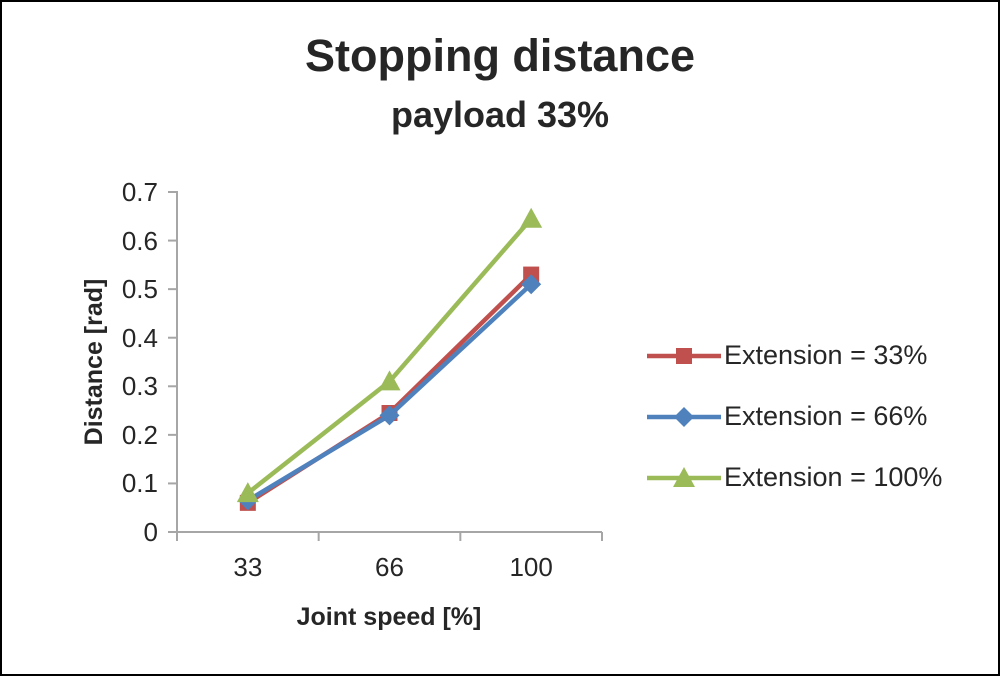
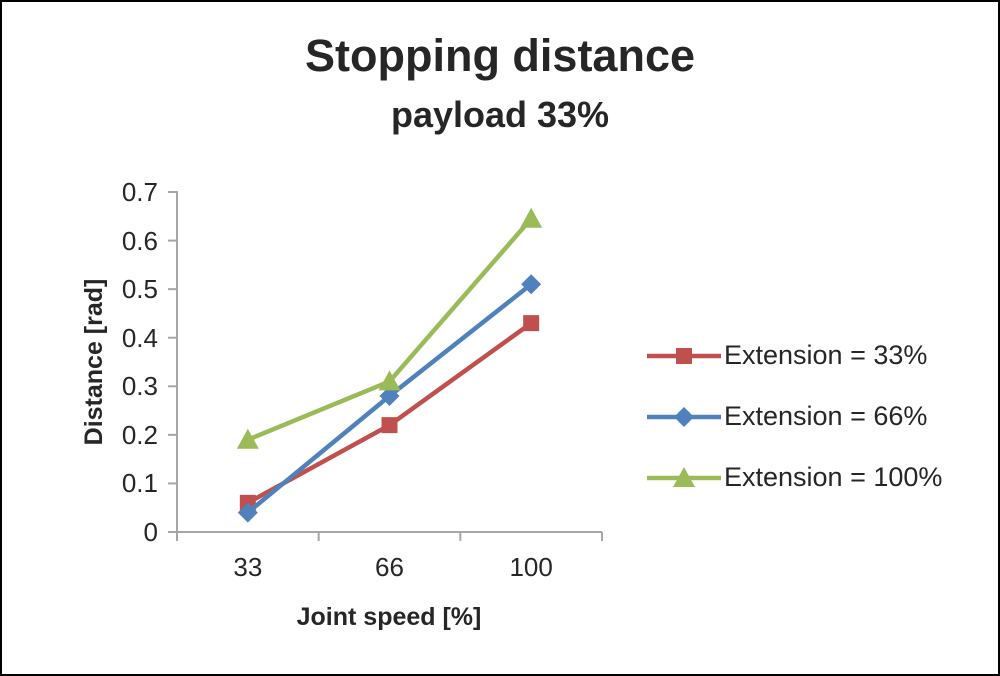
Extension = 66%/33: 0.07 -> 0.04
Extension = 100%/33: 0.08 -> 0.19
Extension = 33%/66: 0.24 -> 0.22
Extension = 66%/66: 0.24 -> 0.28
Extension = 33%/100: 0.53 -> 0.43
